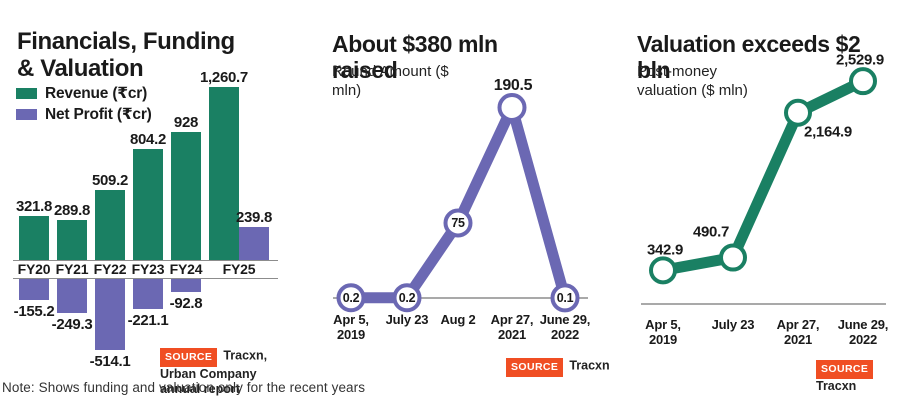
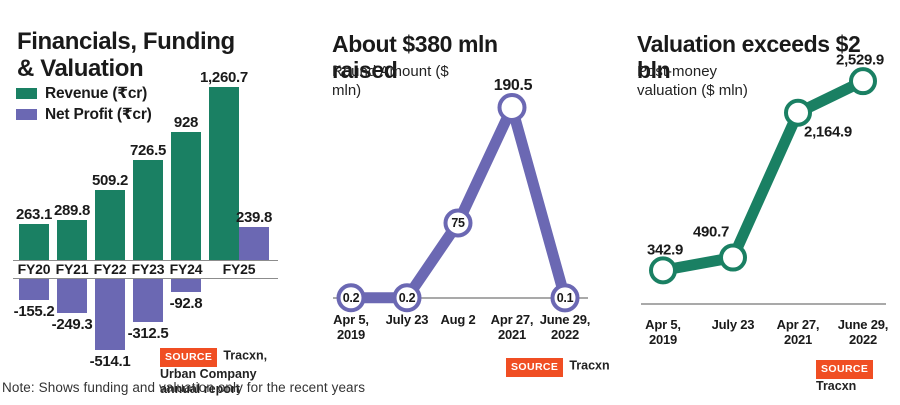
Financials, Funding & Valuation/Revenue (₹cr)/FY20: 321.8 -> 263.1
Financials, Funding & Valuation/Revenue (₹cr)/FY23: 804.2 -> 726.5
Financials, Funding & Valuation/Net Profit (₹cr)/FY23: -221.1 -> -312.5
